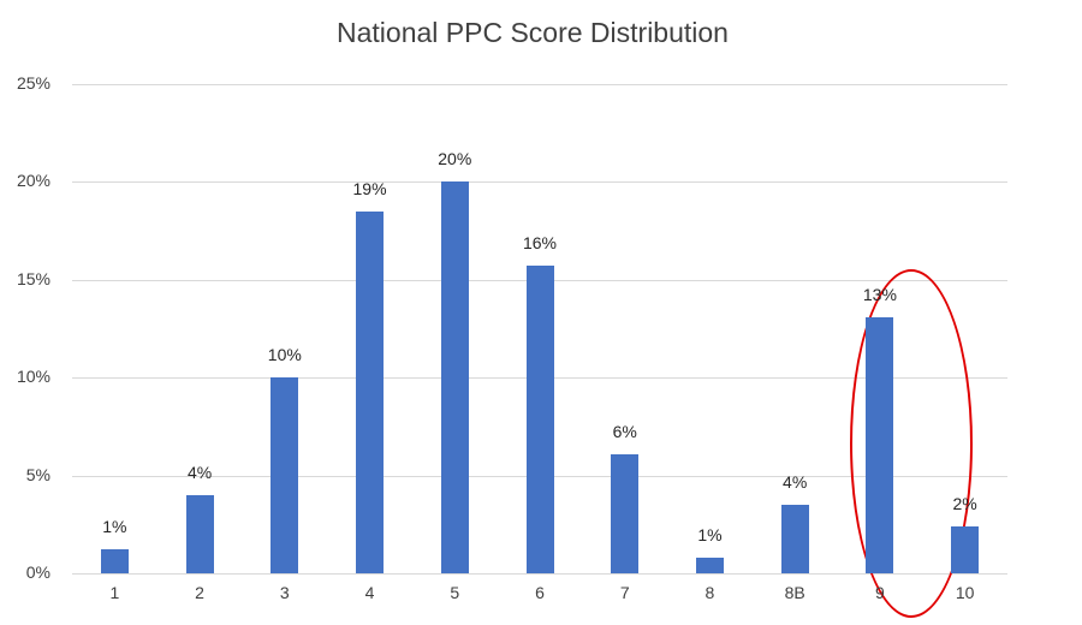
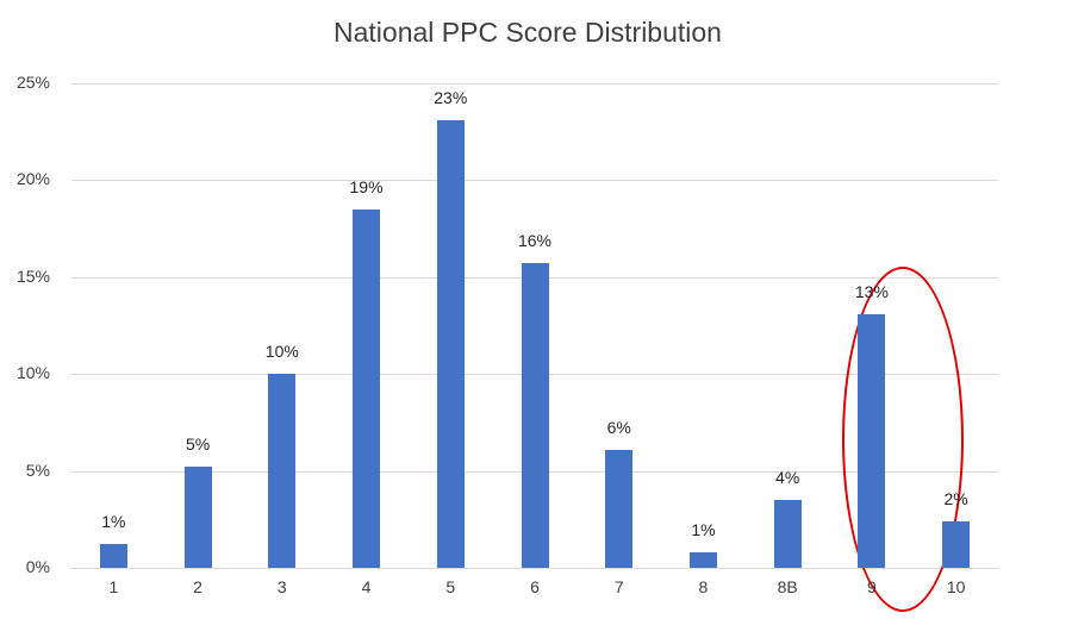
2: 4% -> 5%
5: 20% -> 23%
